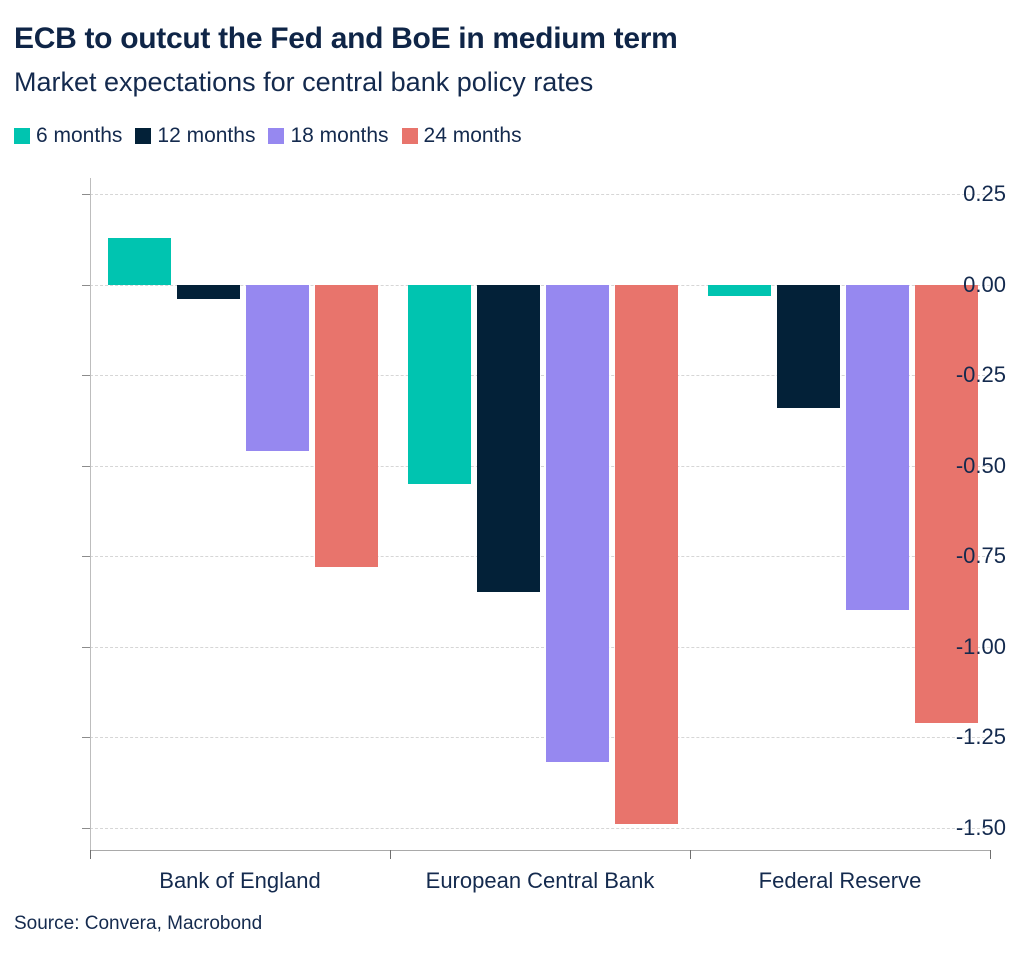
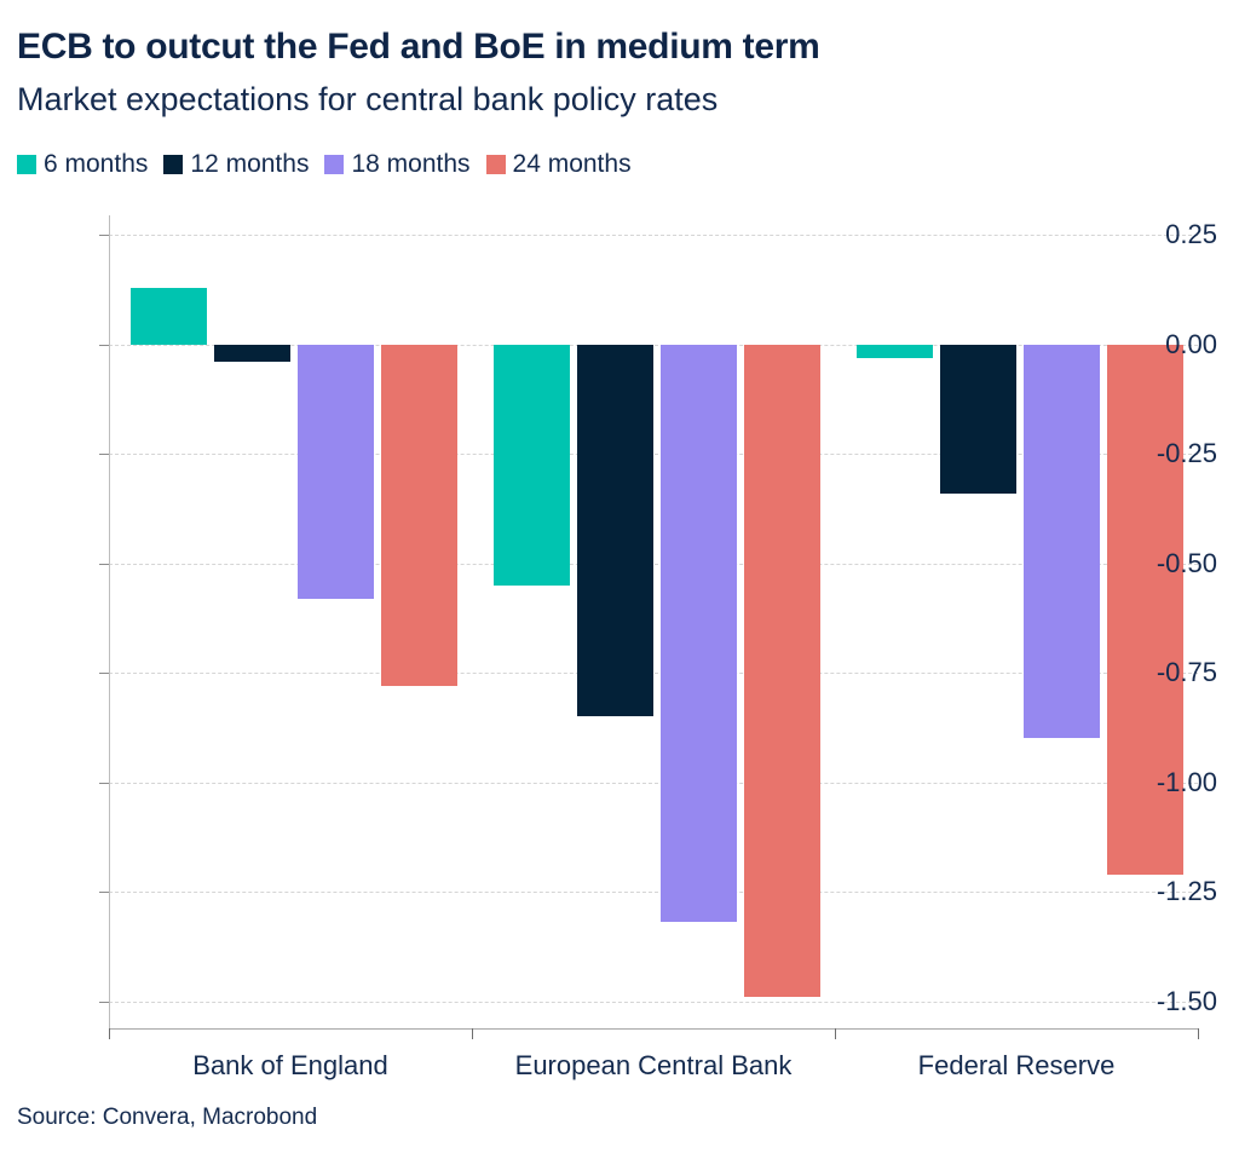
18 months/Bank of England: -0.46 -> -0.58
